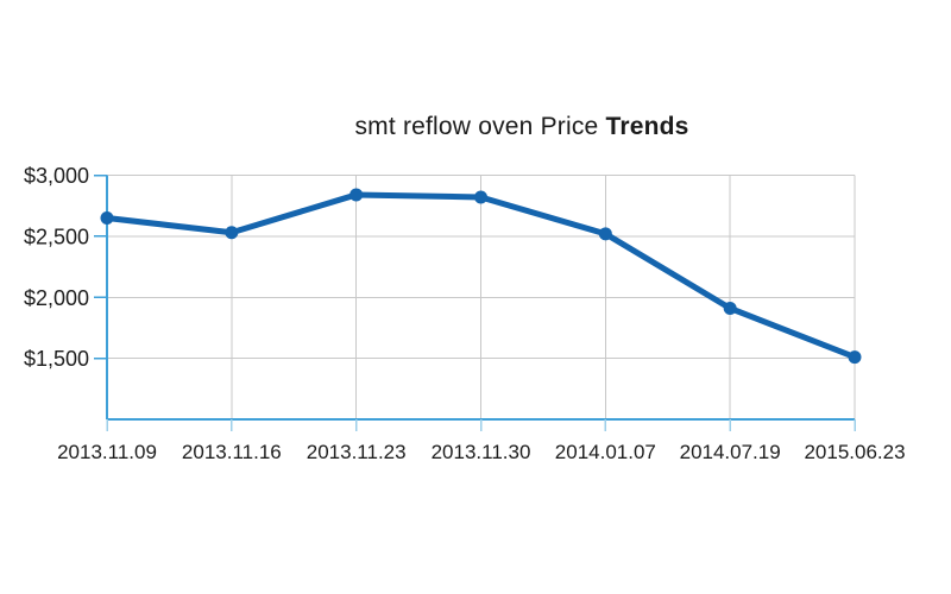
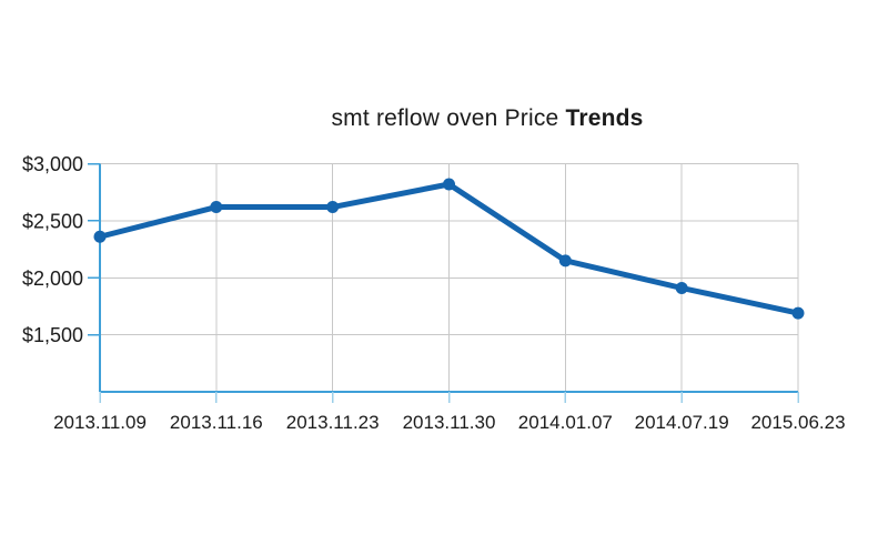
2013.11.09: $2650 -> $2360
2013.11.16: $2530 -> $2620
2013.11.23: $2840 -> $2620
2014.01.07: $2520 -> $2150
2015.06.23: $1510 -> $1690
